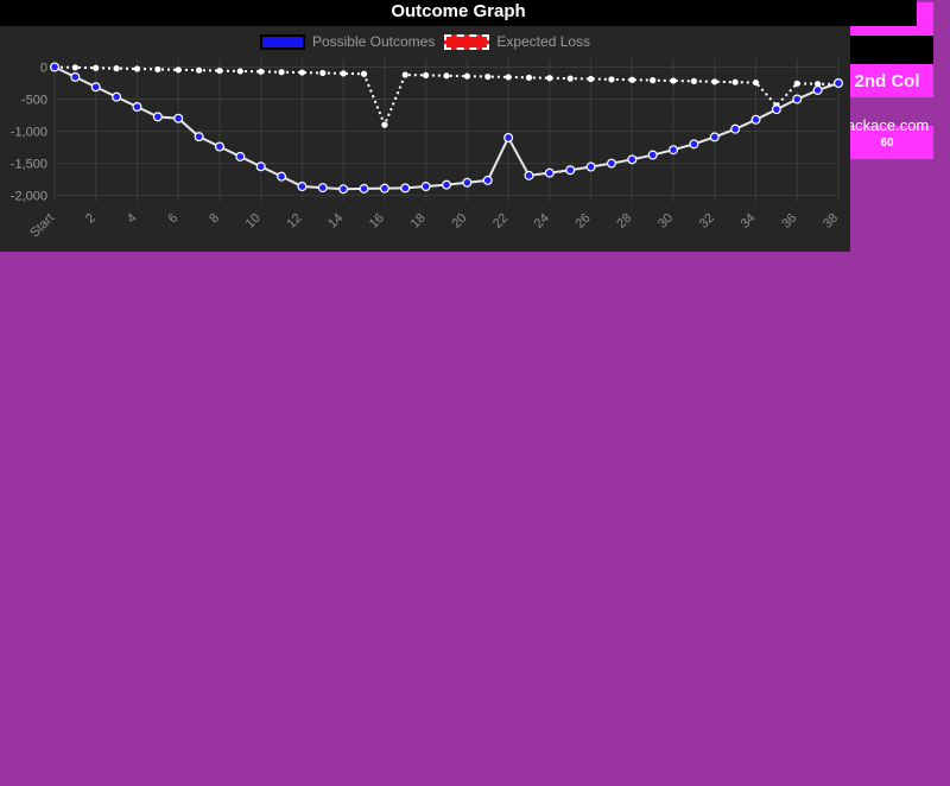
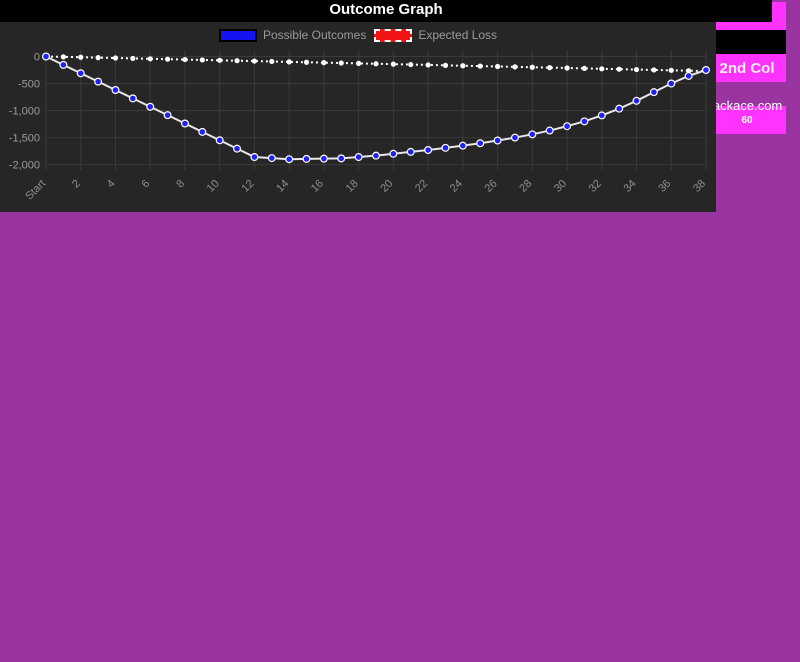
Possible Outcomes/6: -800 -> -900
Expected Loss/16: -900 -> -100
Possible Outcomes/22: -1100 -> -1700
Expected Loss/35: -600 -> -200
